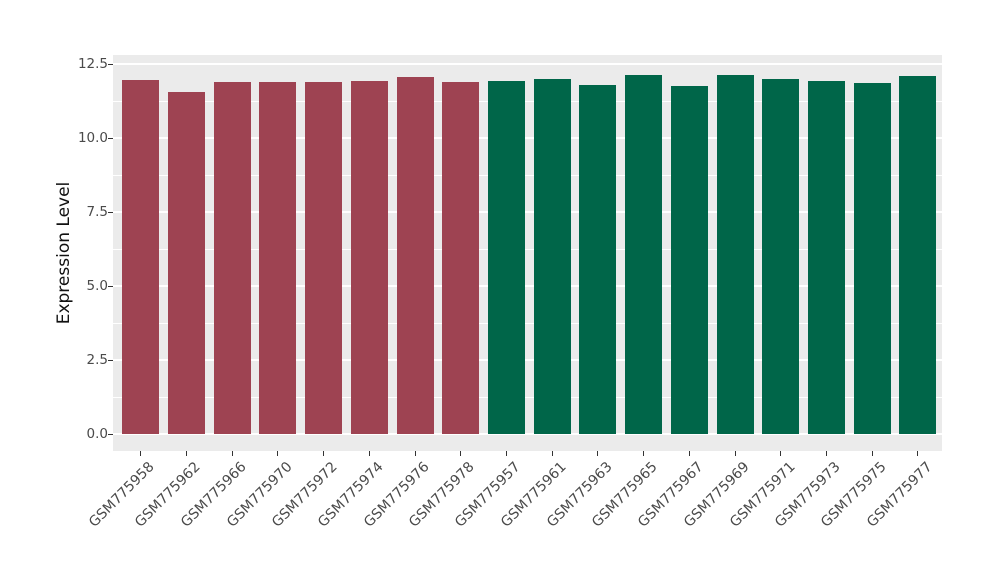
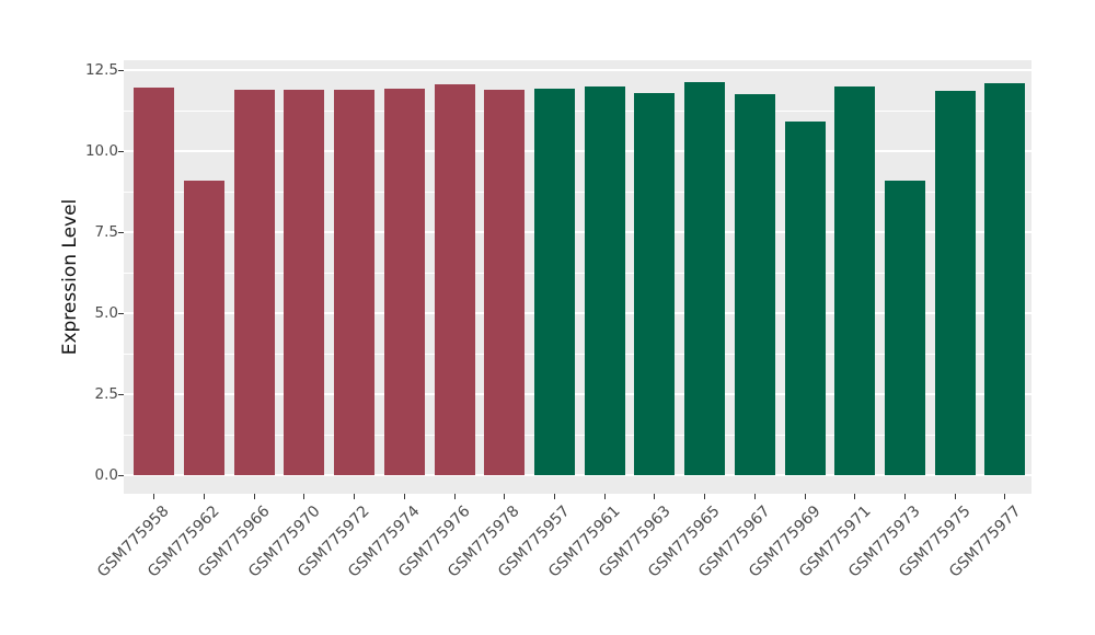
GSM775962: 11.6 -> 9.1
GSM775969: 12.1 -> 10.9
GSM775973: 11.9 -> 9.1
